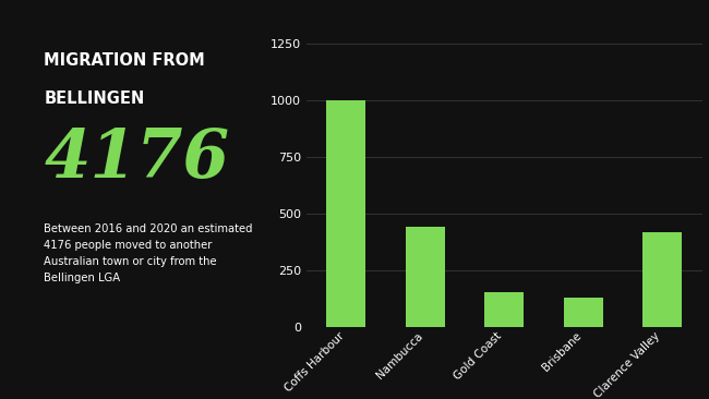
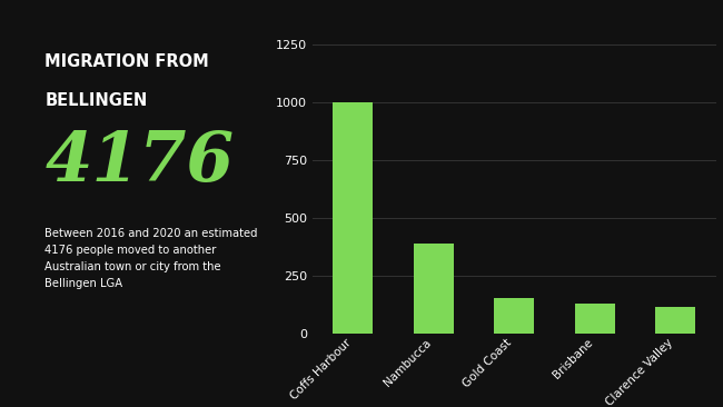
Nambucca: 440 -> 390
Clarence Valley: 420 -> 115
